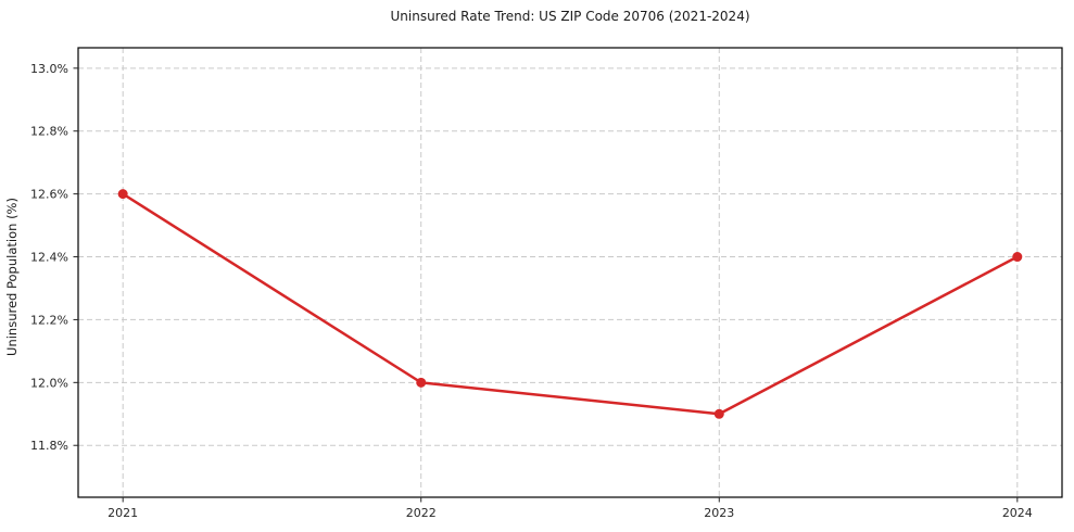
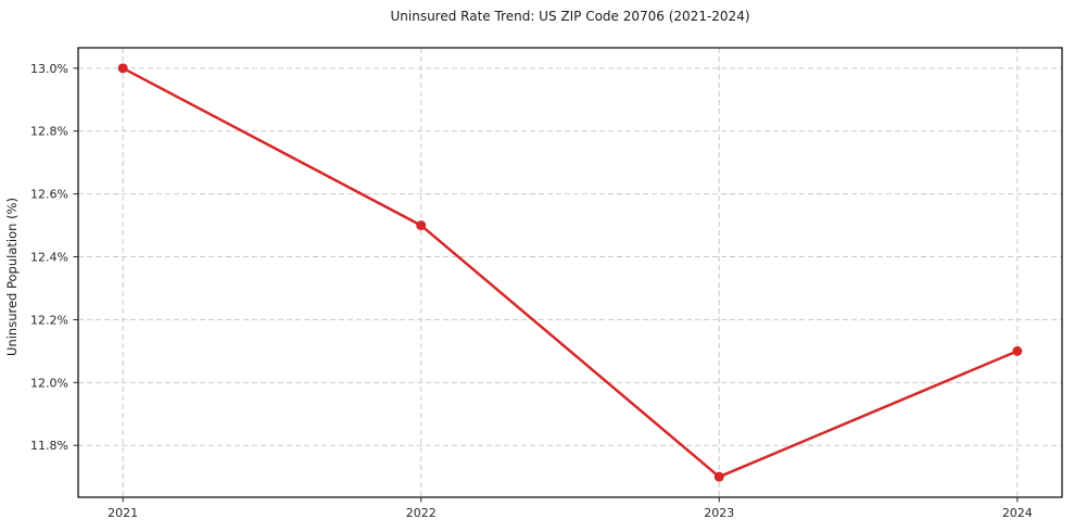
2021: 12.6% -> 13.0%
2022: 12.0% -> 12.5%
2023: 11.9% -> 11.7%
2024: 12.4% -> 12.1%
